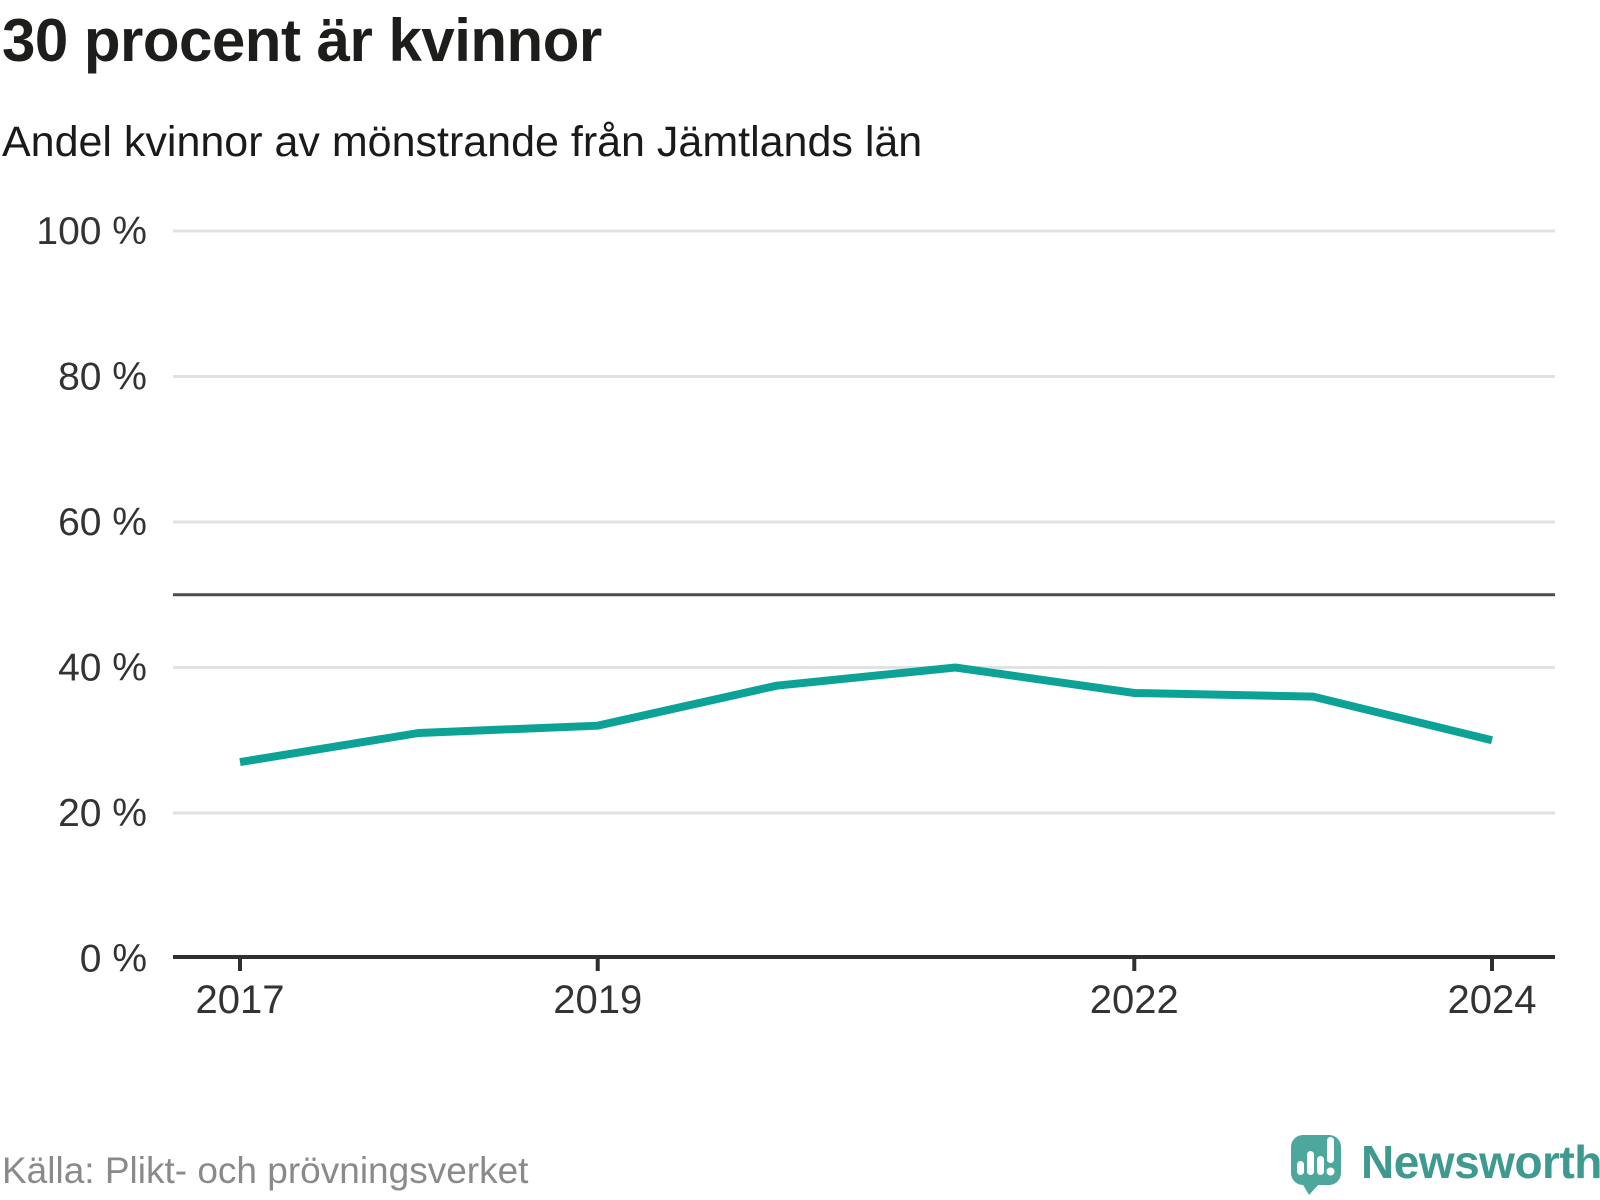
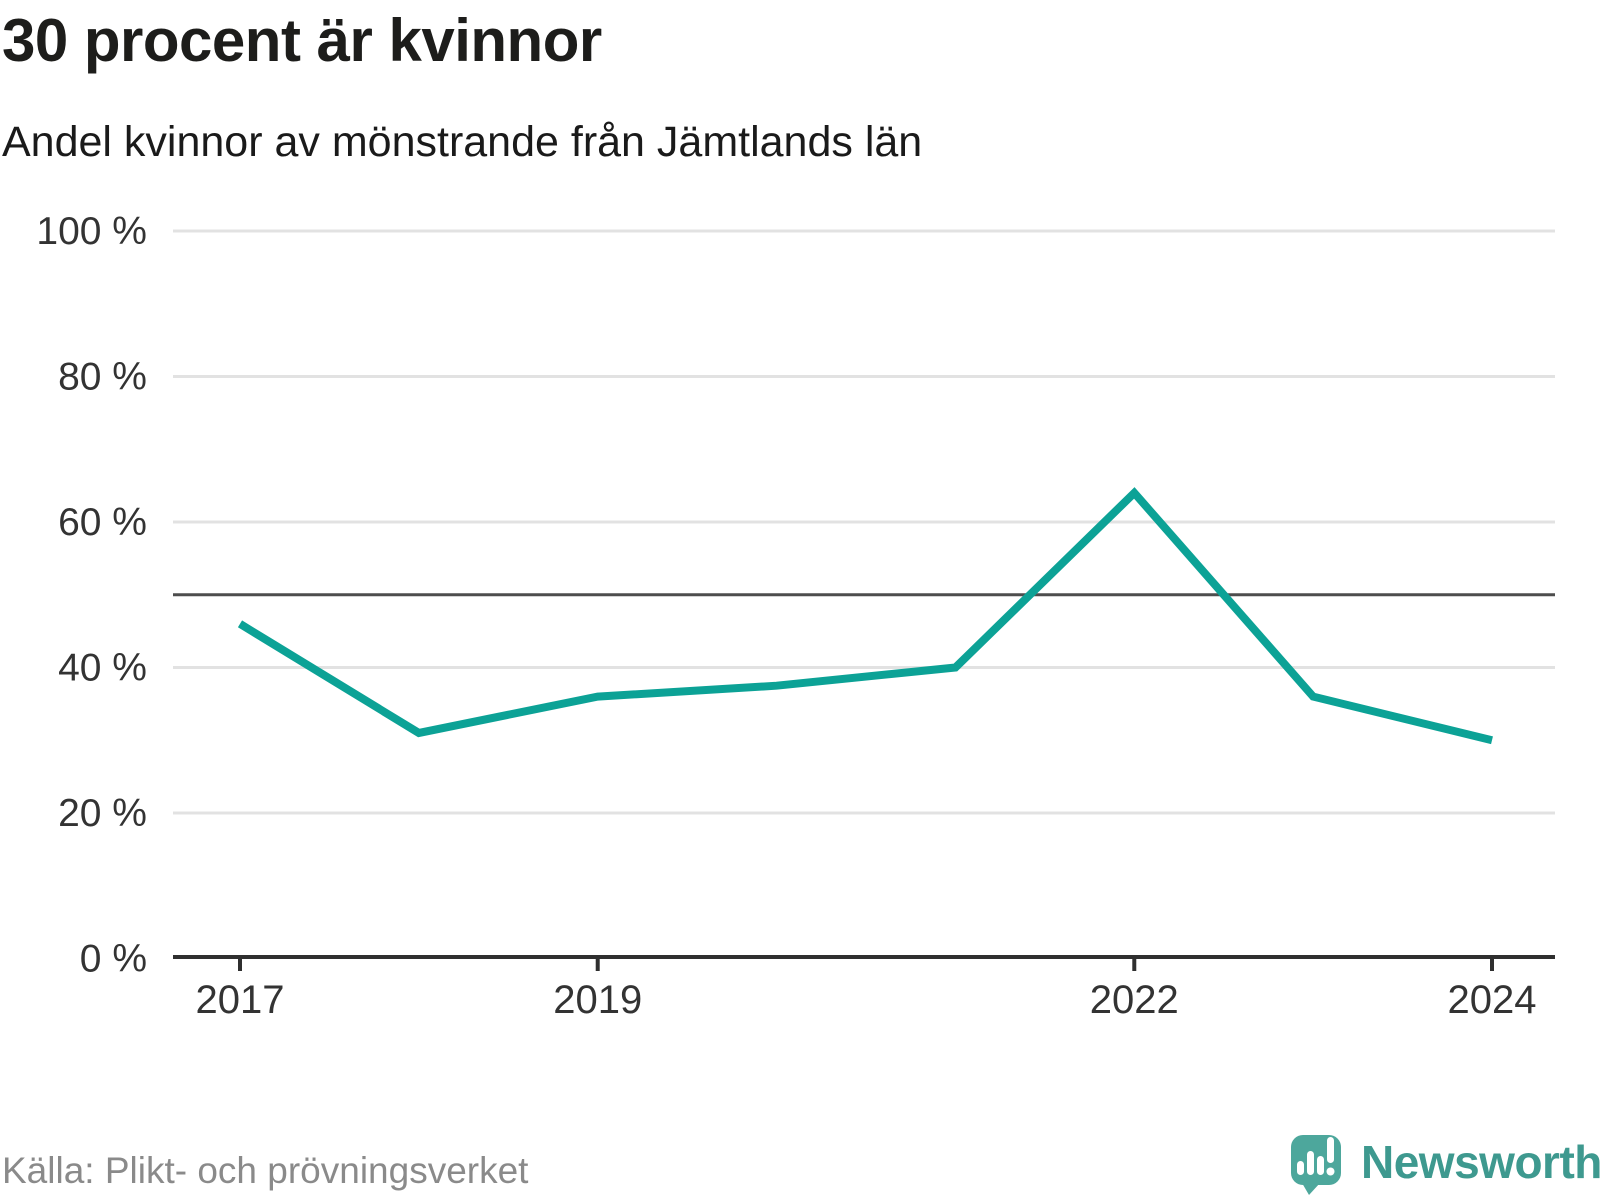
2017: 27% -> 46%
2019: 32% -> 36%
2022: 36% -> 64%
